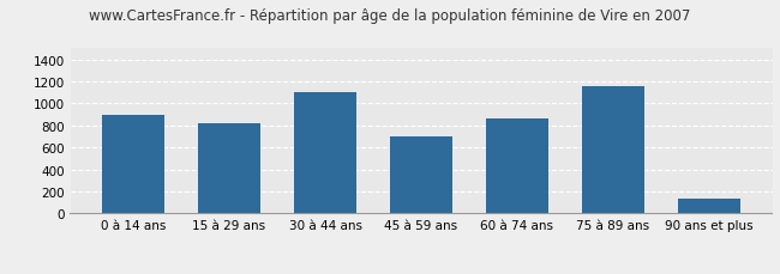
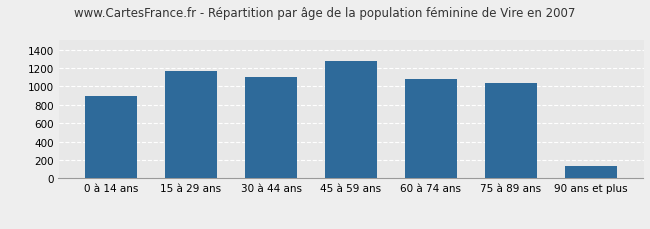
15 à 29 ans: 820 -> 1170
45 à 59 ans: 700 -> 1280
60 à 74 ans: 860 -> 1080
75 à 89 ans: 1160 -> 1040
